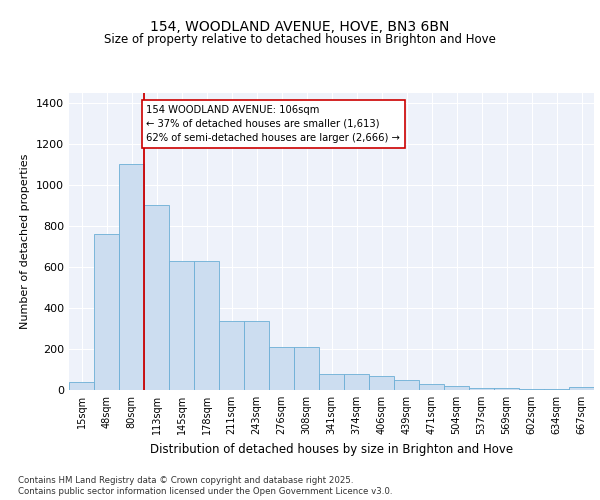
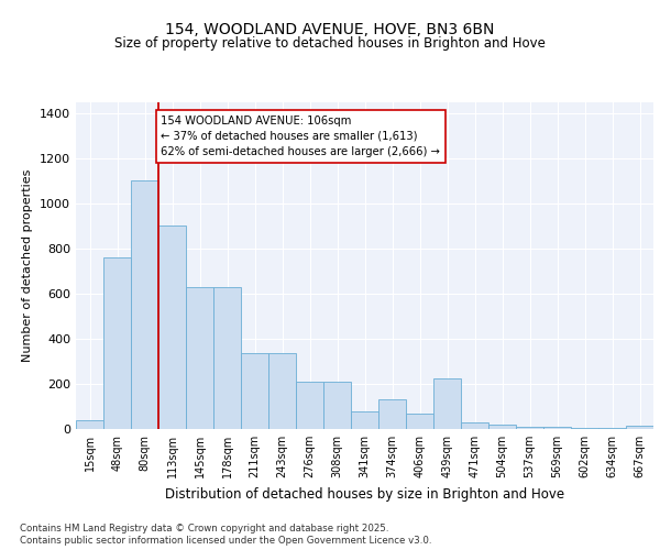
374sqm: 80 -> 130
439sqm: 50 -> 225
